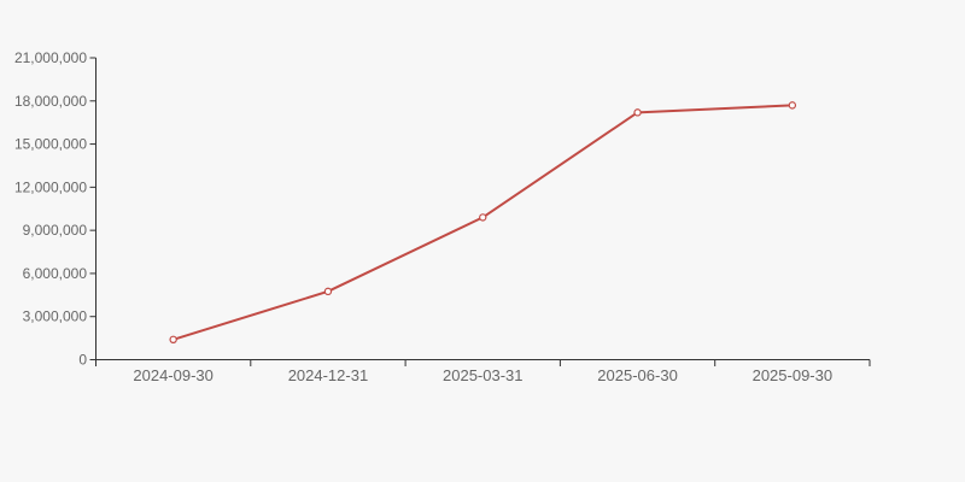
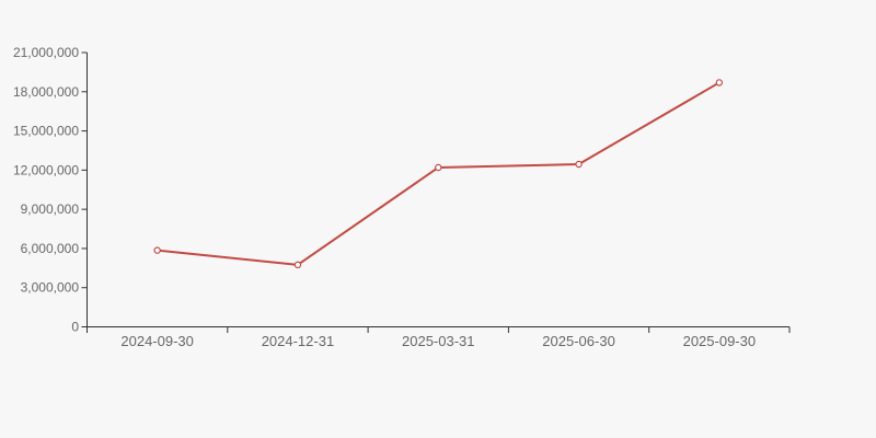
2024-09-30: 1400000 -> 5900000
2025-03-31: 9900000 -> 12200000
2025-06-30: 17200000 -> 12400000
2025-09-30: 17700000 -> 18700000
